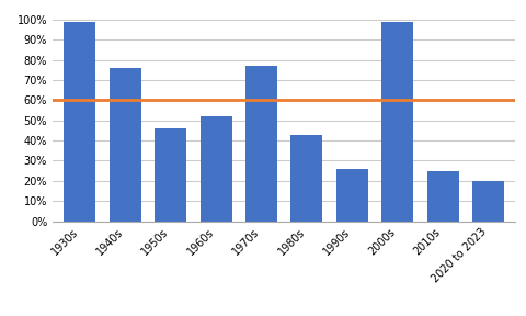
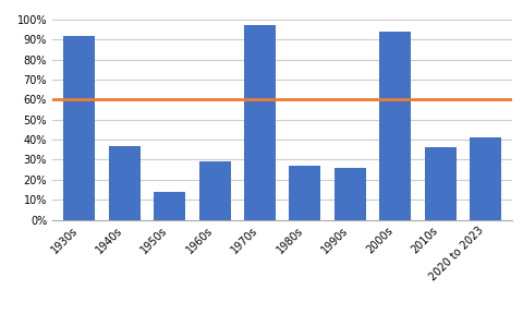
1930s: 99% -> 92%
1940s: 76% -> 37%
1950s: 46% -> 14%
1960s: 52% -> 29%
1970s: 77% -> 97%
1980s: 43% -> 27%
2000s: 99% -> 94%
2010s: 25% -> 36%
2020 to 2023: 20% -> 41%
